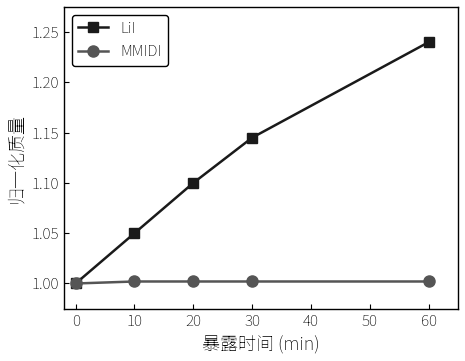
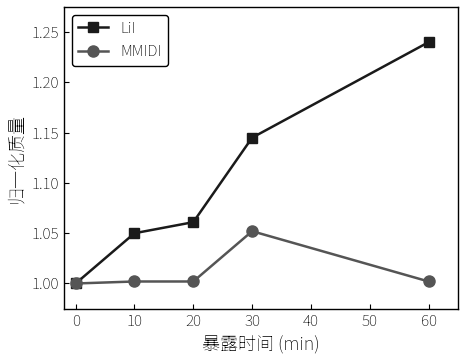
LiI/20: 1.100 -> 1.061
MMIDI/30: 1.002 -> 1.052
